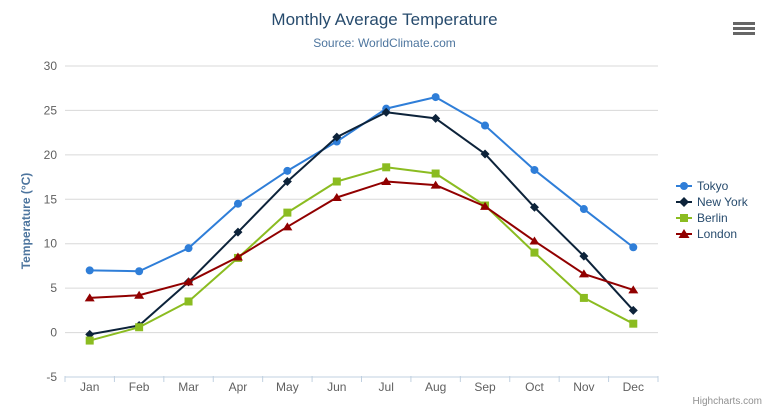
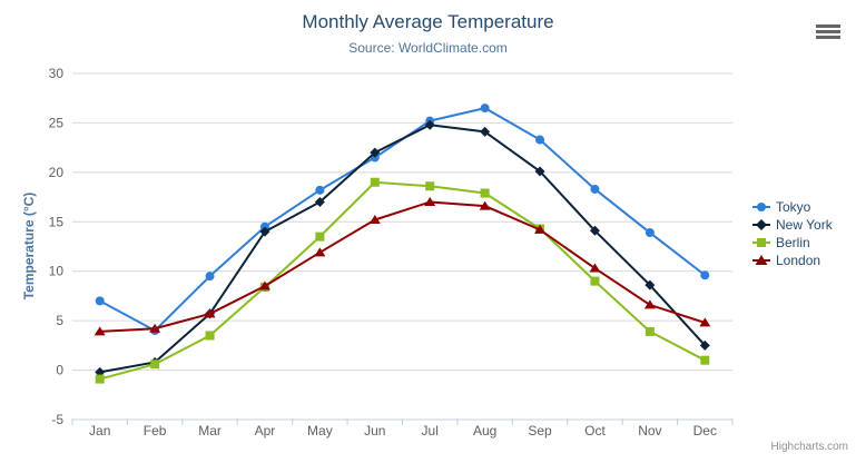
Tokyo/Feb: 7 -> 4
New York/Apr: 11 -> 14
Berlin/Jun: 17 -> 19
